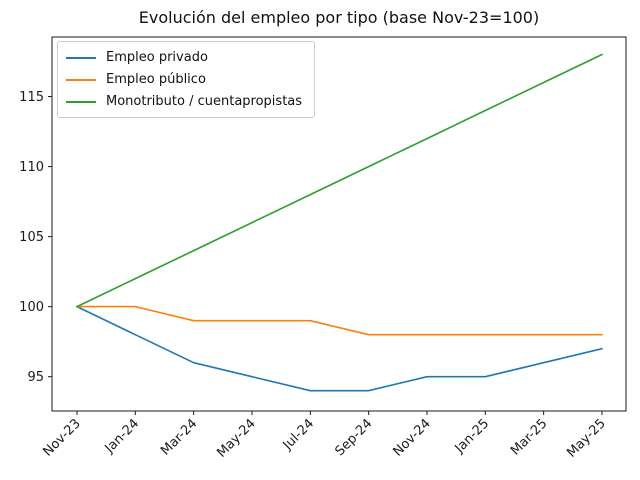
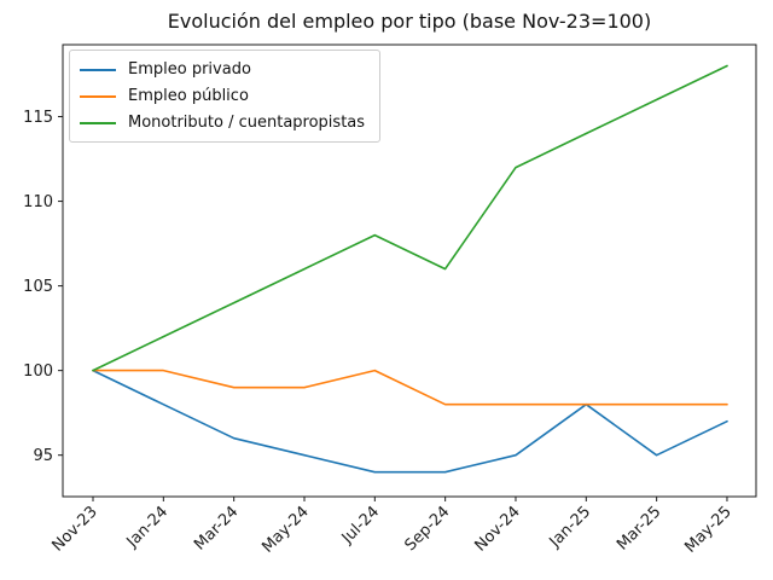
Empleo público/Jul-24: 99 -> 100
Monotributo / cuentapropistas/Sep-24: 110 -> 106
Empleo privado/Jan-25: 95 -> 98
Empleo privado/Mar-25: 96 -> 95
